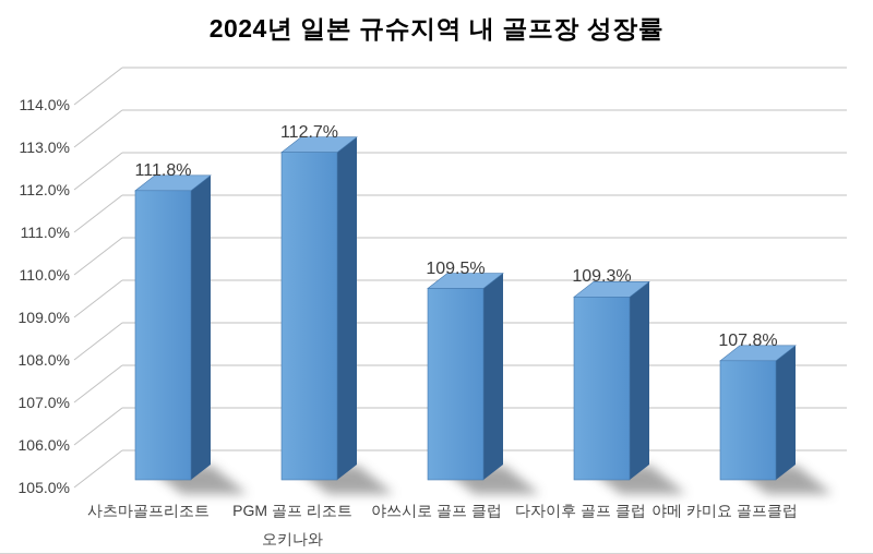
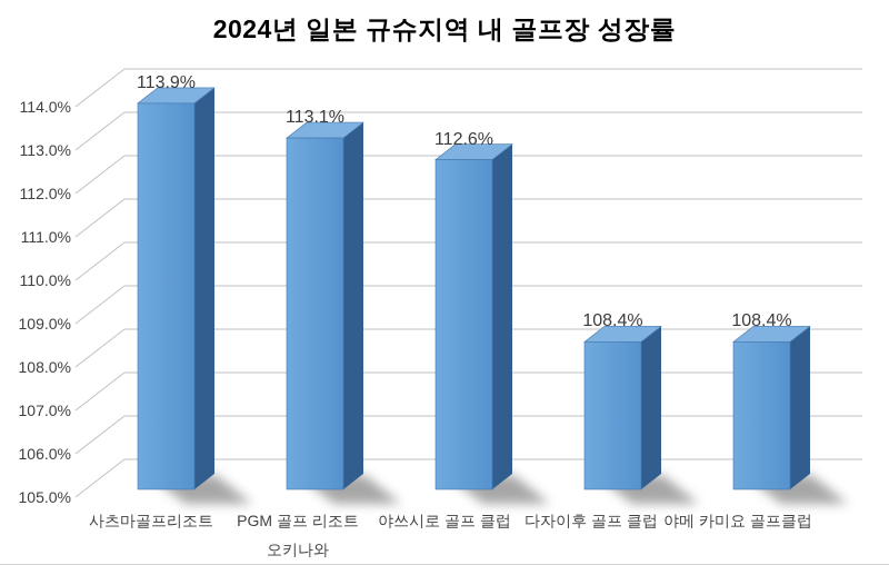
사츠마골프리조트: 111.8% -> 113.9%
PGM 골프 리조트 오키나와: 112.7% -> 113.1%
야쓰시로 골프 클럽: 109.5% -> 112.6%
다자이후 골프 클럽: 109.3% -> 108.4%
야메 카미요 골프클럽: 107.8% -> 108.4%
